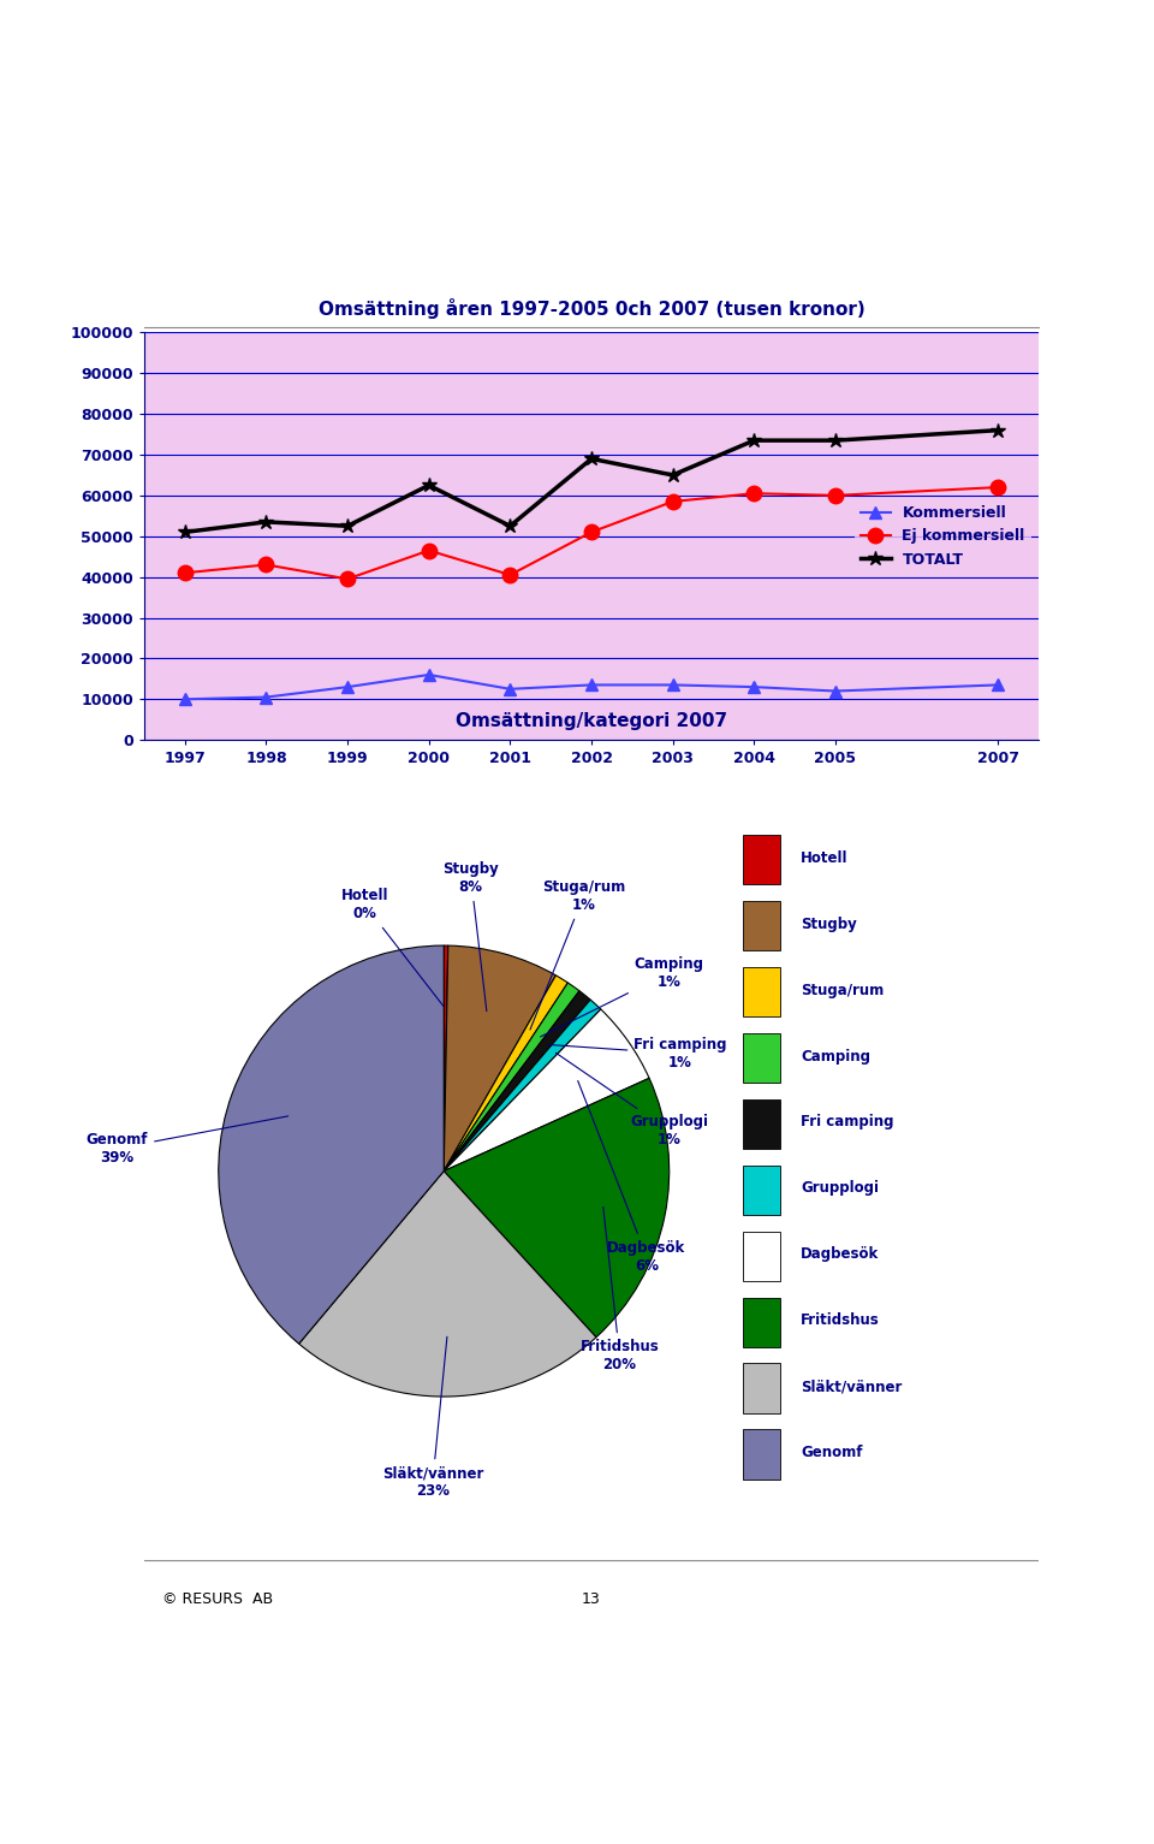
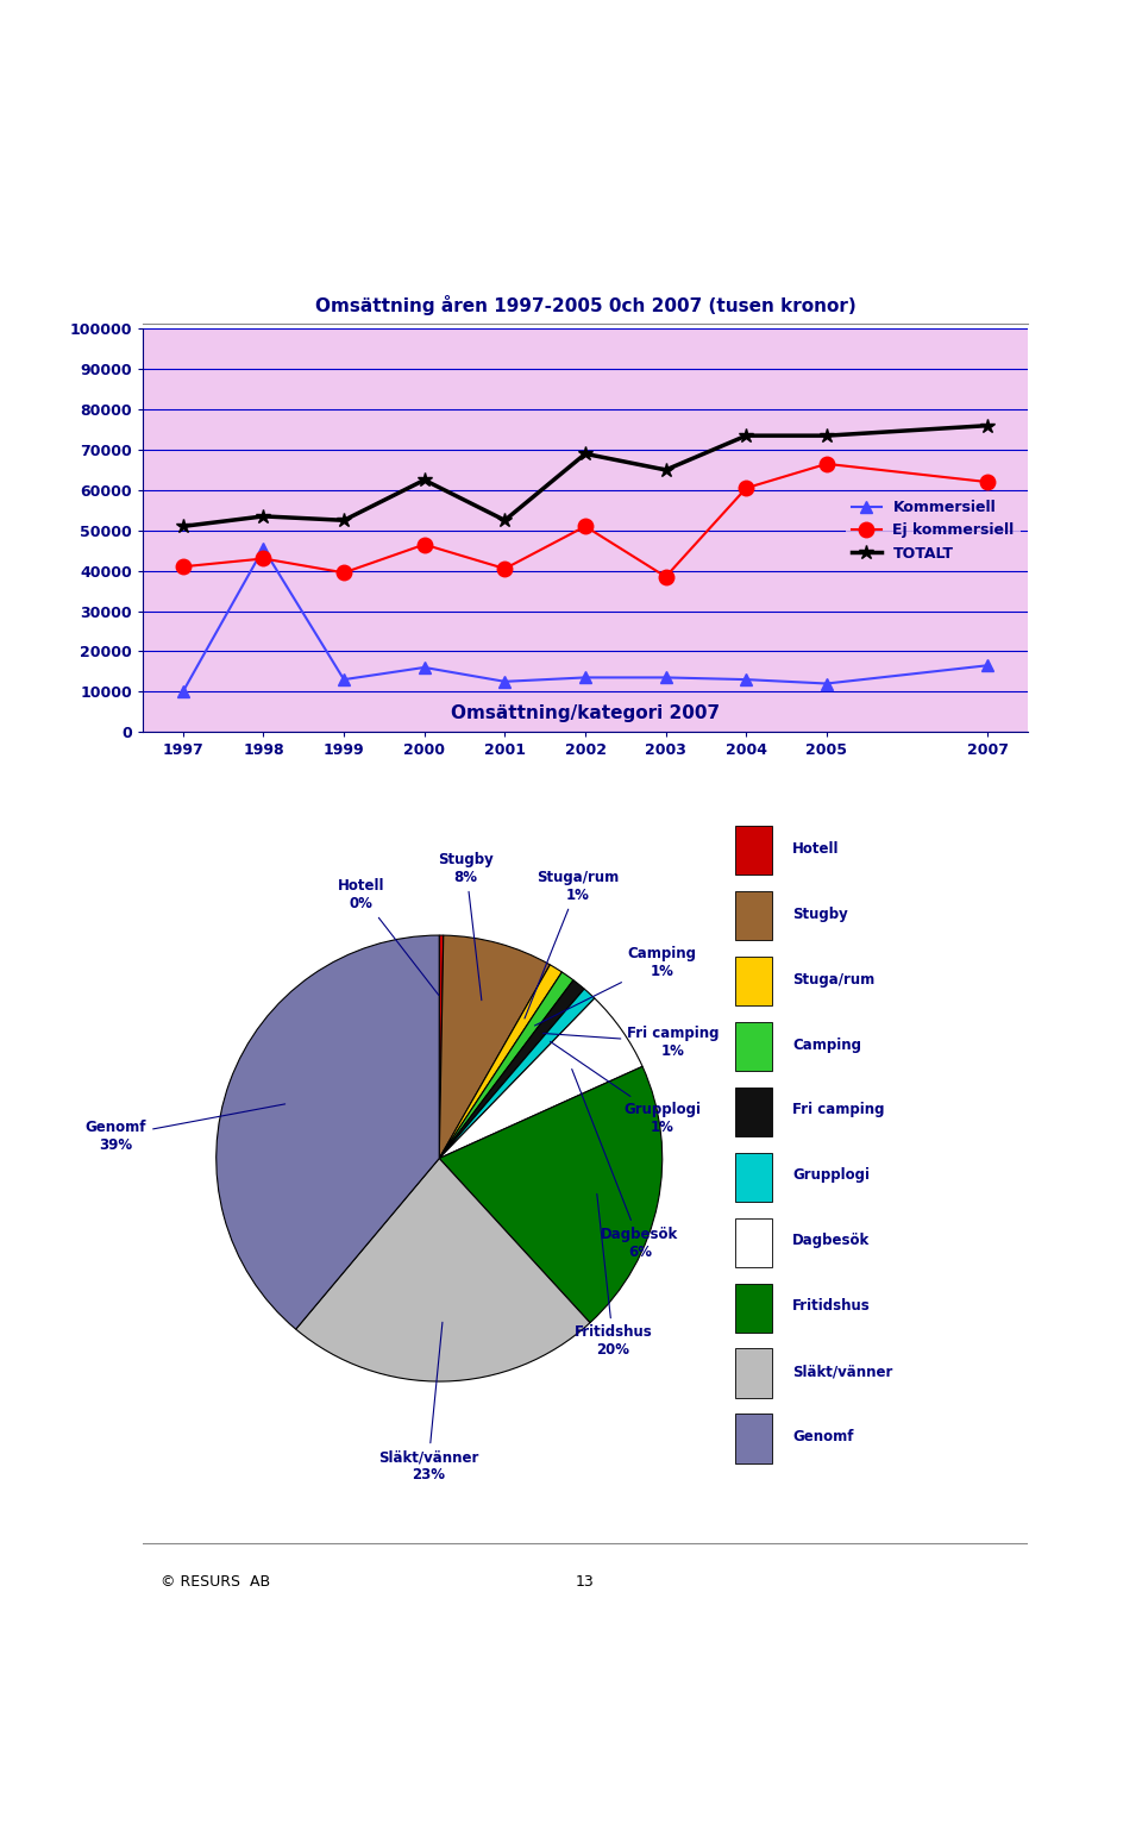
Kommersiell/1998: 10500 -> 45500
Ej kommersiell/2003: 58500 -> 38500
Ej kommersiell/2005: 60000 -> 66500
Kommersiell/2007: 13500 -> 16500
